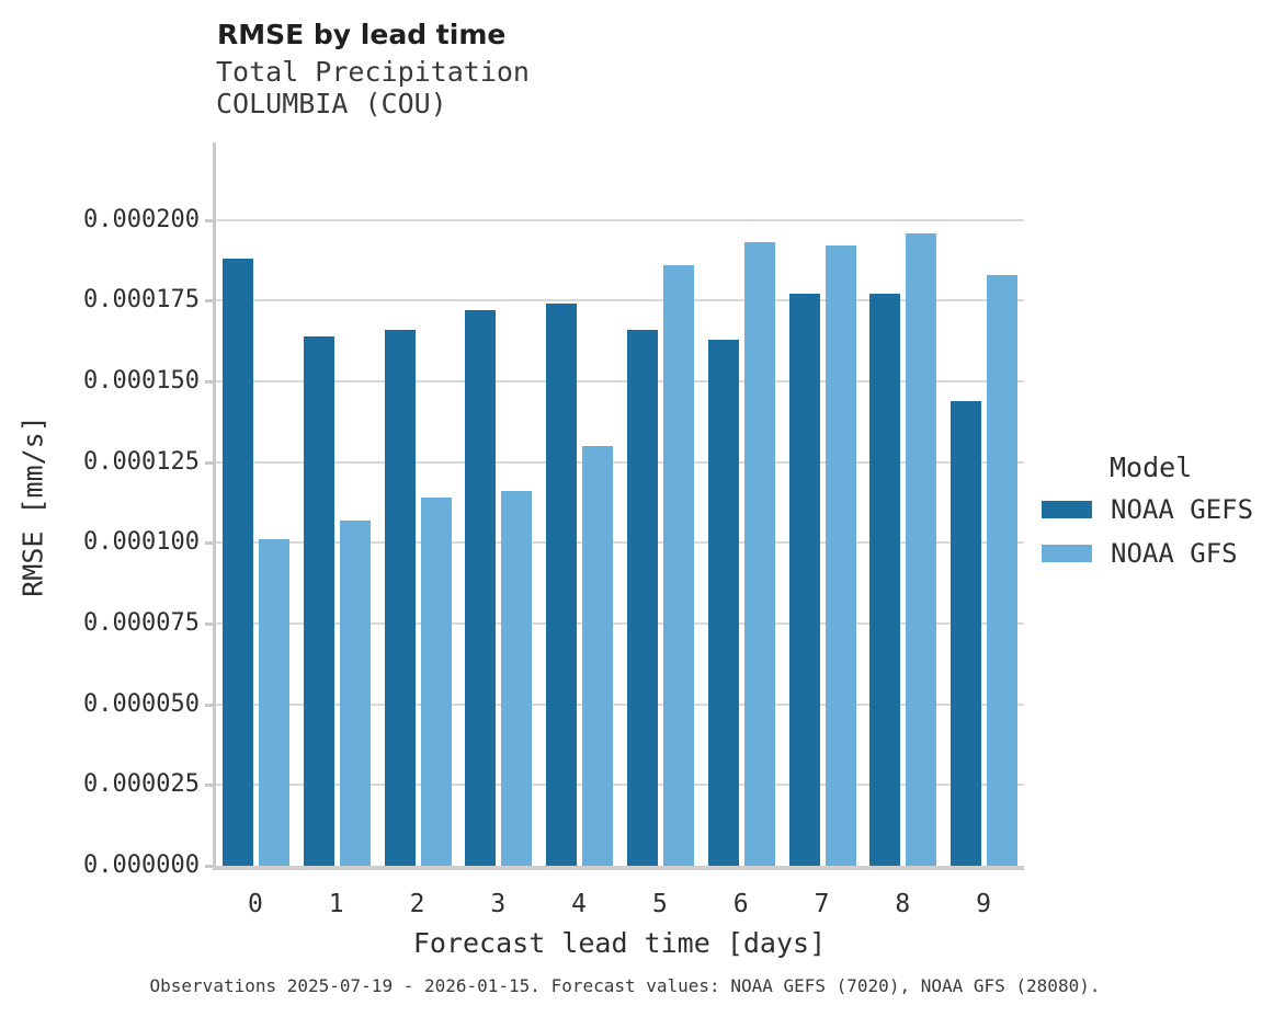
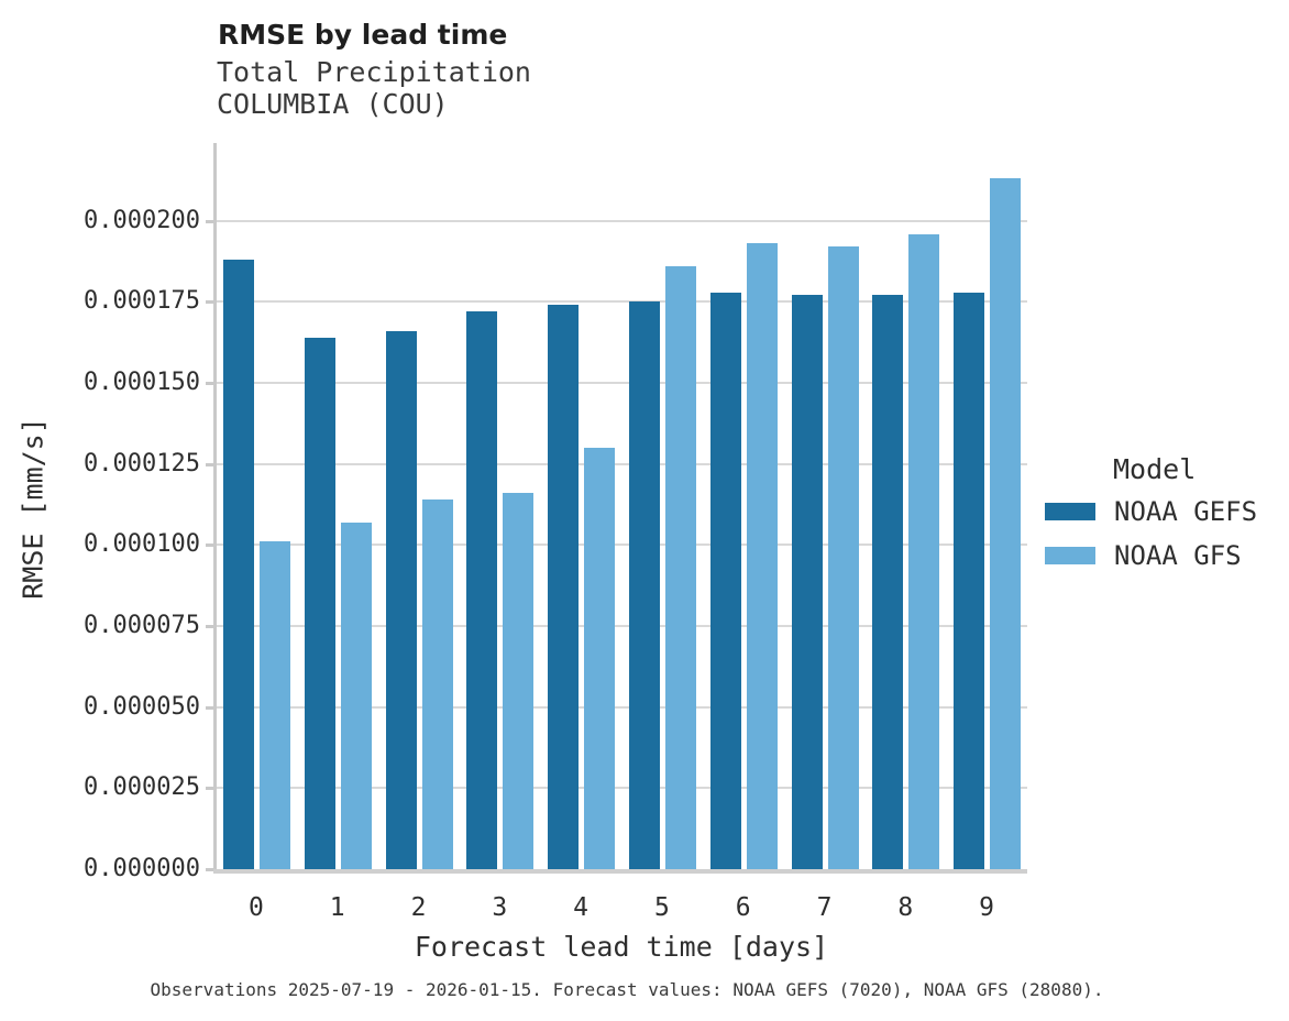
NOAA GEFS/5: 0.000166 -> 0.000175
NOAA GEFS/6: 0.000163 -> 0.000178
NOAA GEFS/9: 0.000144 -> 0.000178
NOAA GFS/9: 0.000183 -> 0.000213
